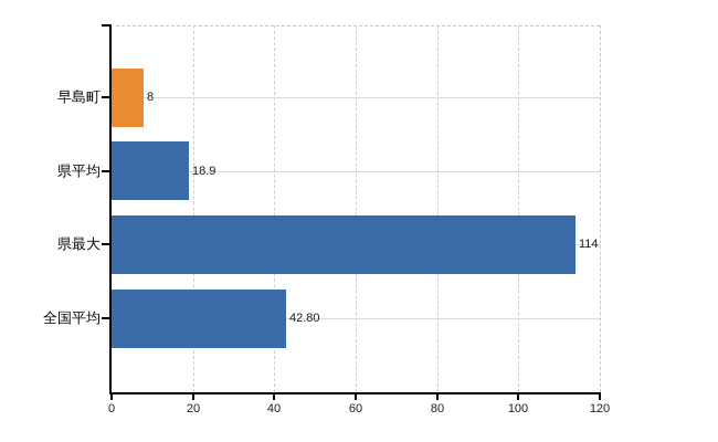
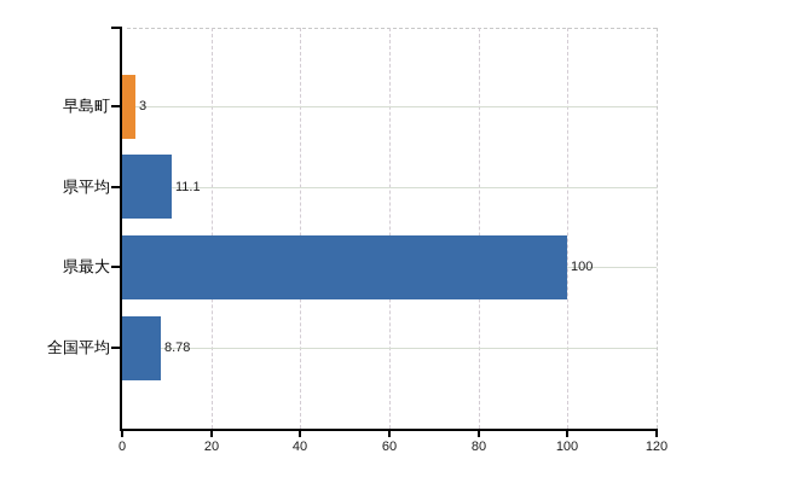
早島町: 8 -> 3
県平均: 18.9 -> 11.1
県最大: 114 -> 100
全国平均: 42.80 -> 8.78
